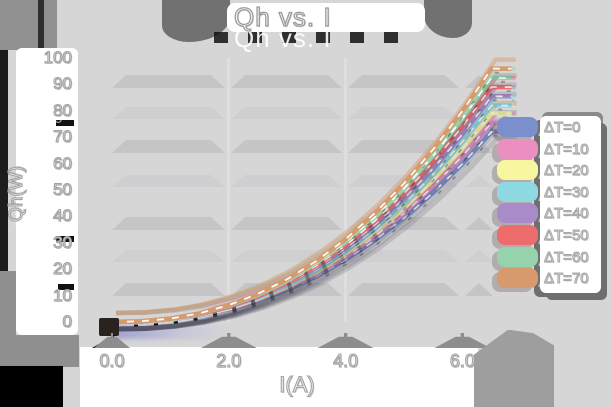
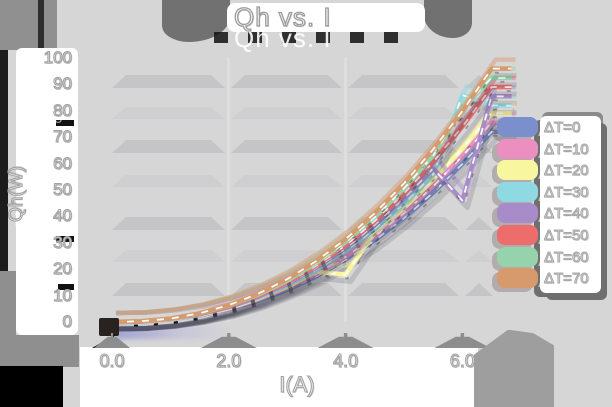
ΔT=20/4.0: 26 -> 18
ΔT=30/6.0: 68 -> 86
ΔT=40/6.0: 71 -> 46
ΔT=60/6.0: 77 -> 81
